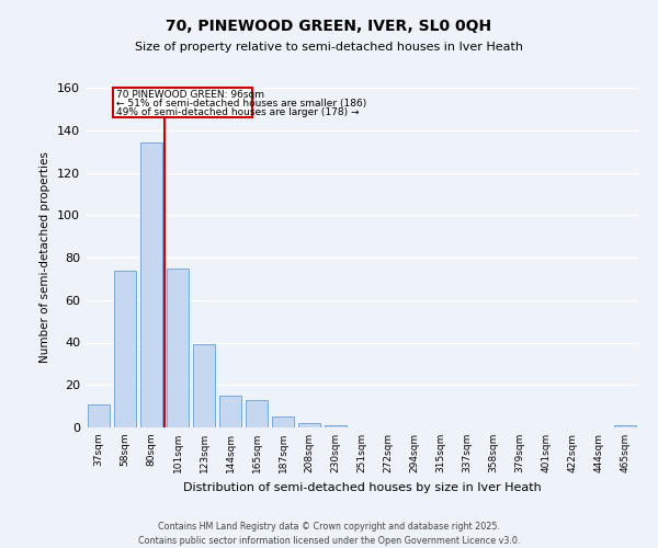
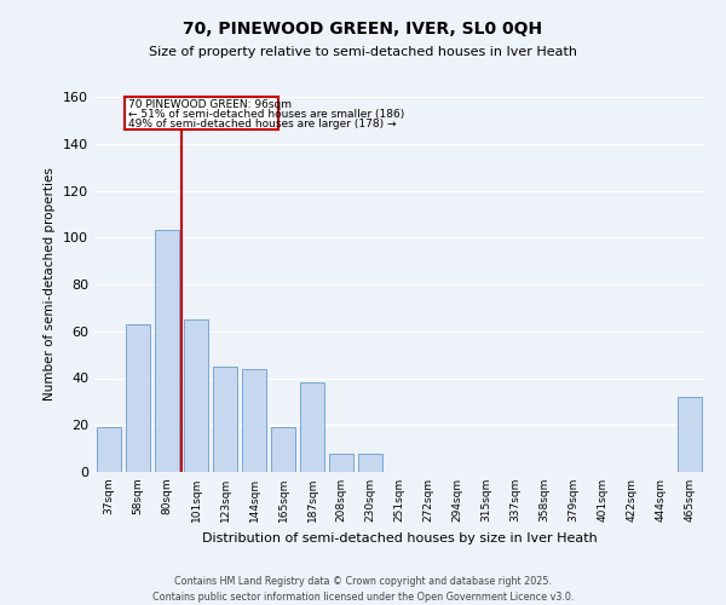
37sqm: 11 -> 19
58sqm: 74 -> 63
80sqm: 134 -> 103
101sqm: 75 -> 65
123sqm: 39 -> 45
144sqm: 15 -> 44
165sqm: 13 -> 19
187sqm: 5 -> 38
208sqm: 2 -> 8
230sqm: 1 -> 8
465sqm: 1 -> 32
